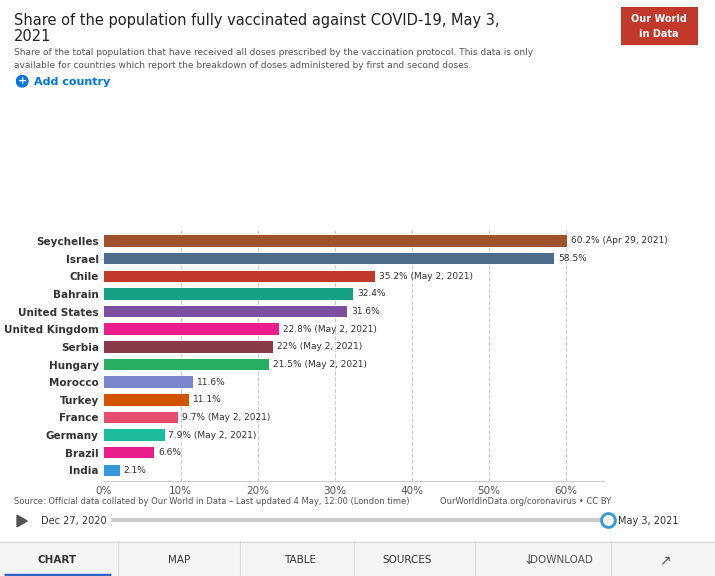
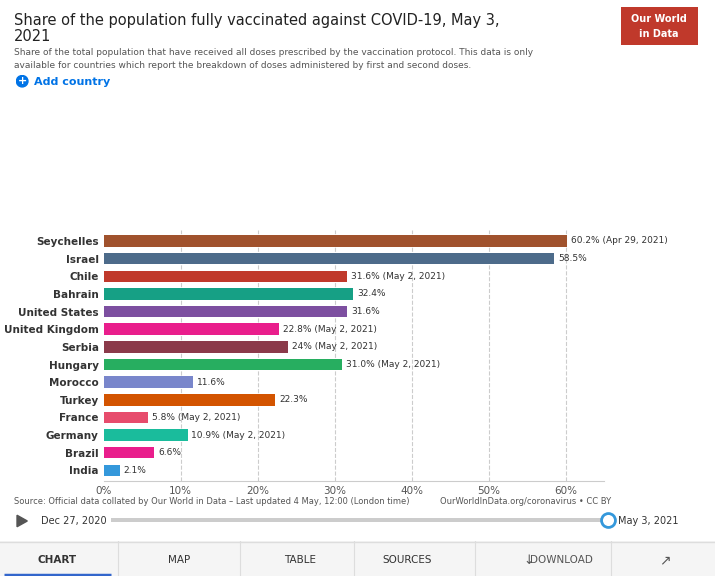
Chile: 35.2% -> 31.6%
Serbia: 22% -> 24%
Hungary: 21.5% -> 31.0%
Turkey: 11.1% -> 22.3%
France: 9.7% -> 5.8%
Germany: 7.9% -> 10.9%
